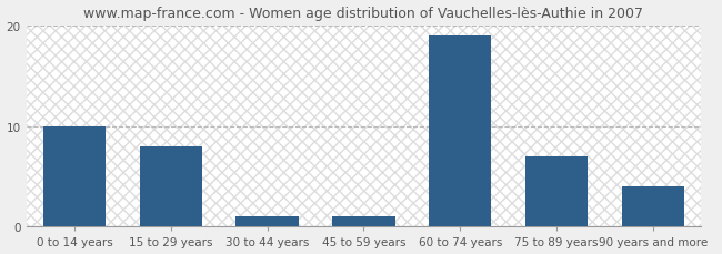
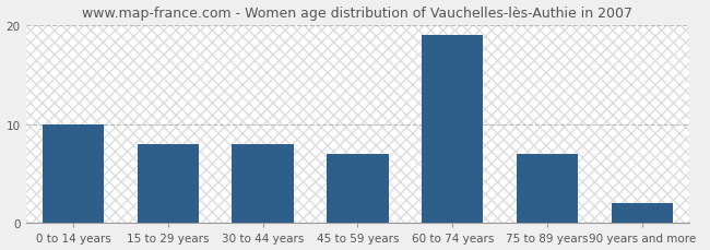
30 to 44 years: 1 -> 8
45 to 59 years: 1 -> 7
90 years and more: 4 -> 2
